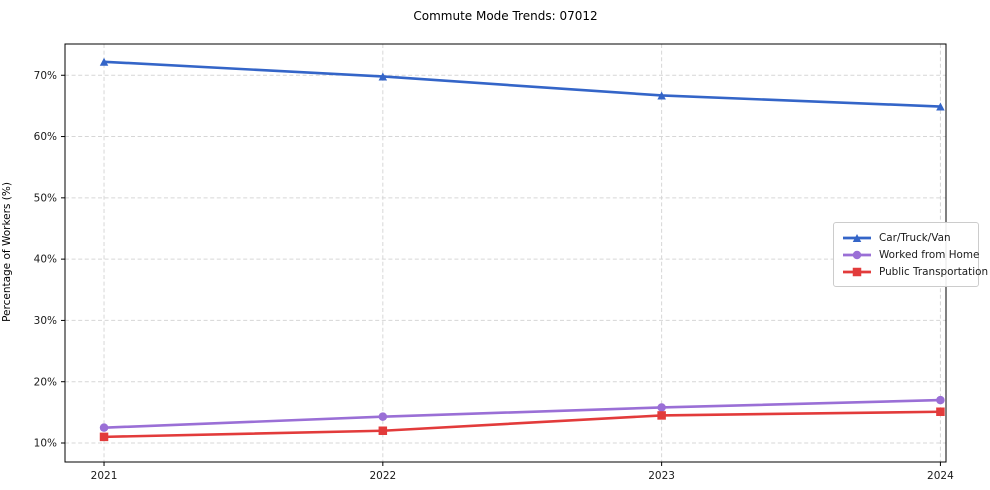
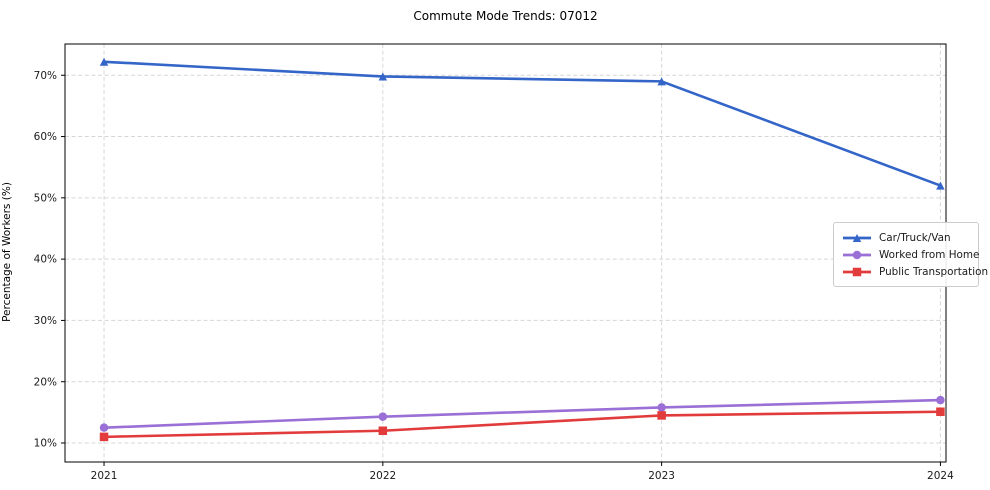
Car/Truck/Van/2023: 67% -> 69%
Car/Truck/Van/2024: 65% -> 52%
